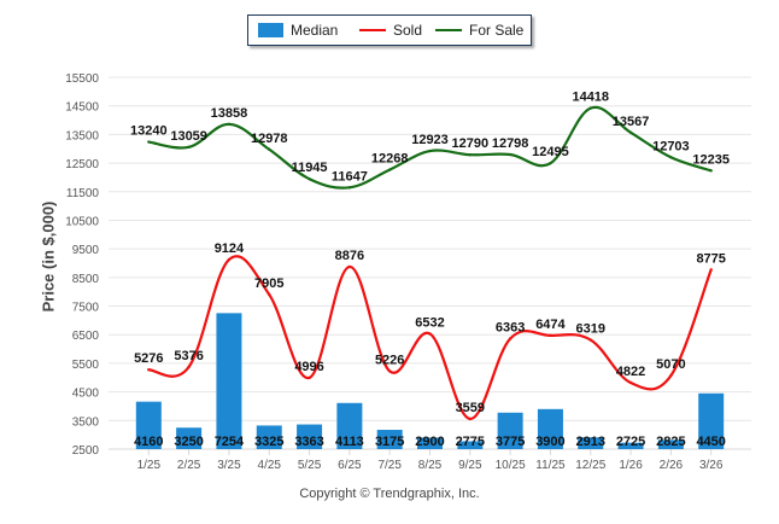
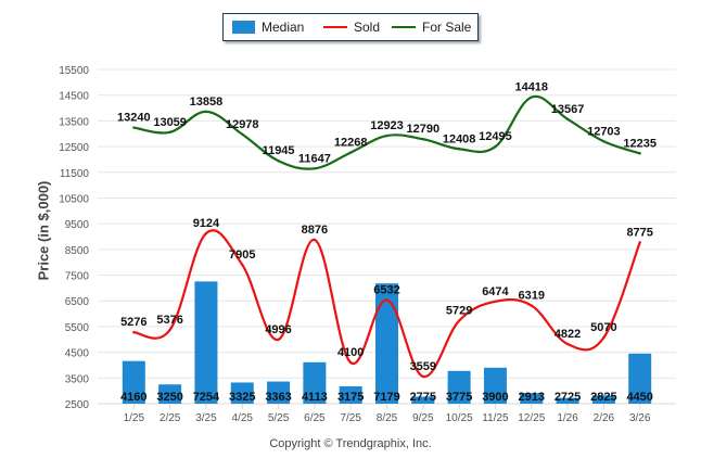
Sold/7/25: 5226 -> 4100
Median/8/25: 2900 -> 7179
Sold/10/25: 6363 -> 5729
For Sale/10/25: 12798 -> 12408
